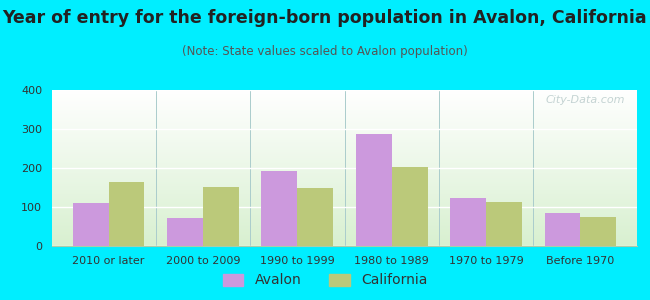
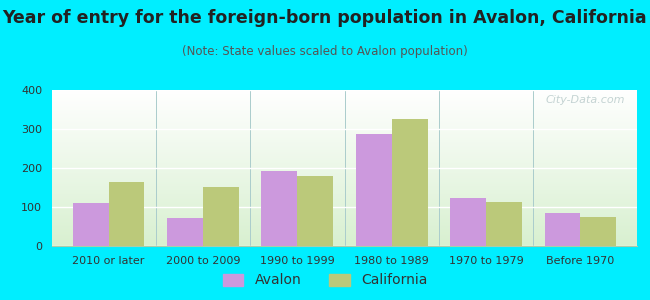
California/1990 to 1999: 150 -> 180
California/1980 to 1989: 202 -> 325
